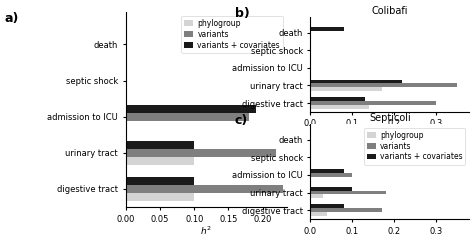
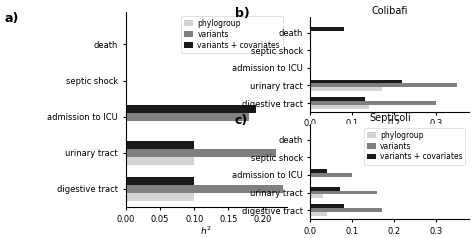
Septicoli/variants + covariates/admission to ICU: 0.08 -> 0.04
Septicoli/variants + covariates/urinary tract: 0.10 -> 0.07
Septicoli/variants/urinary tract: 0.18 -> 0.16
